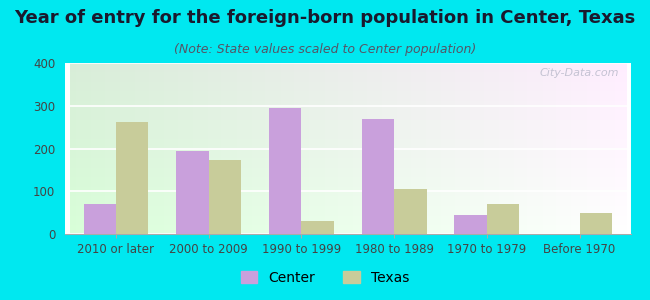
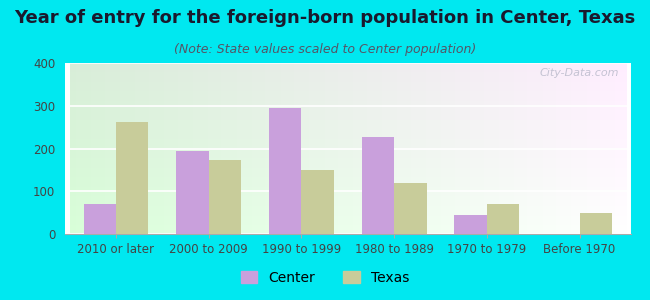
Texas/1990 to 1999: 30 -> 150
Center/1980 to 1989: 270 -> 228
Texas/1980 to 1989: 105 -> 120
